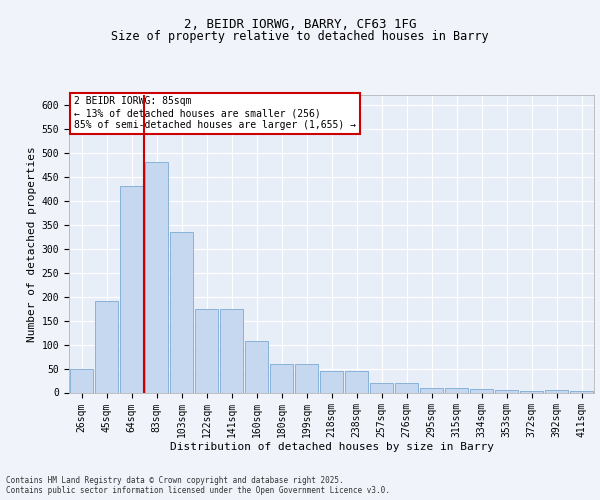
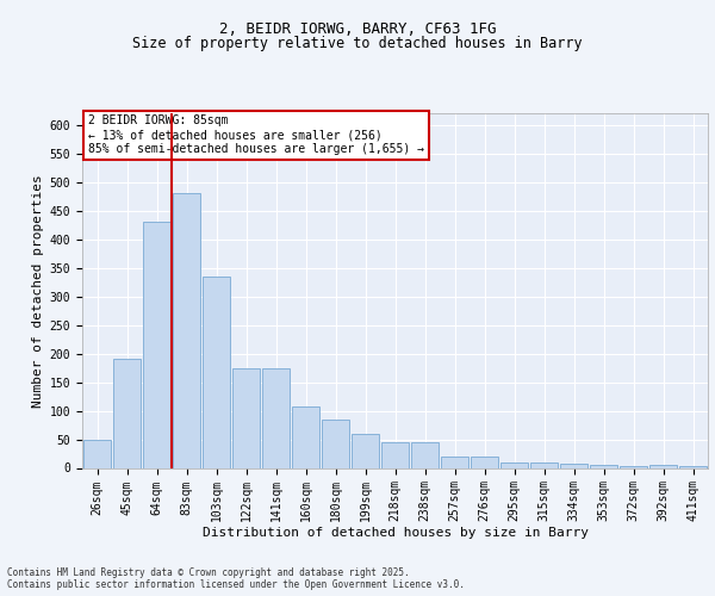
180sqm: 60 -> 85
